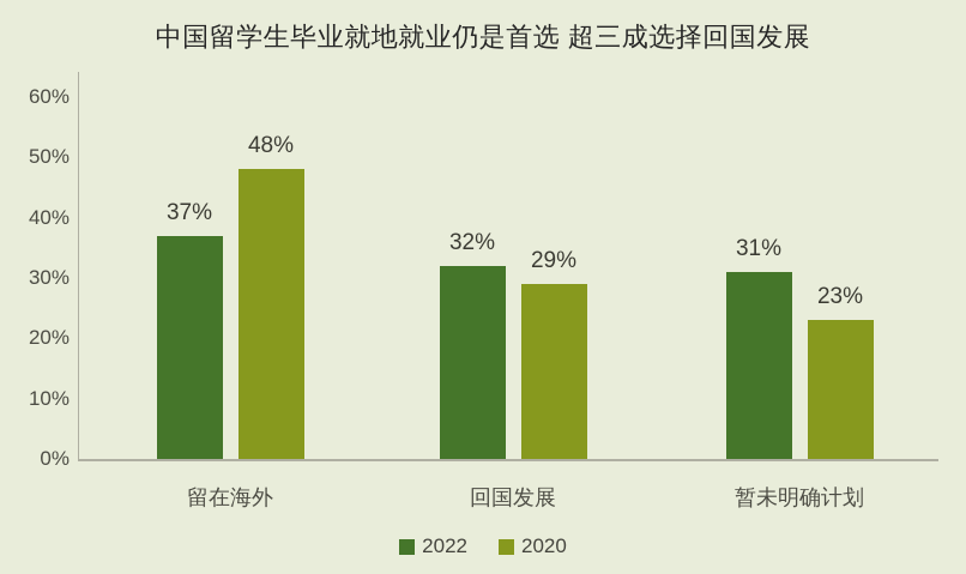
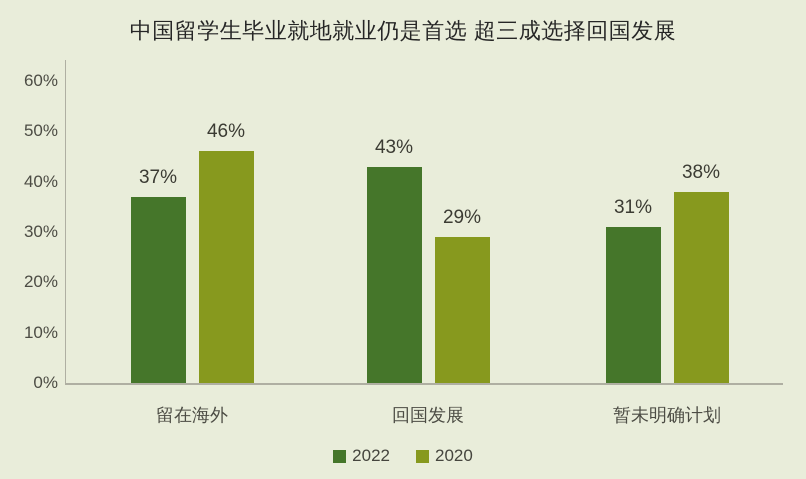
2020/留在海外: 48% -> 46%
2022/回国发展: 32% -> 43%
2020/暂未明确计划: 23% -> 38%
